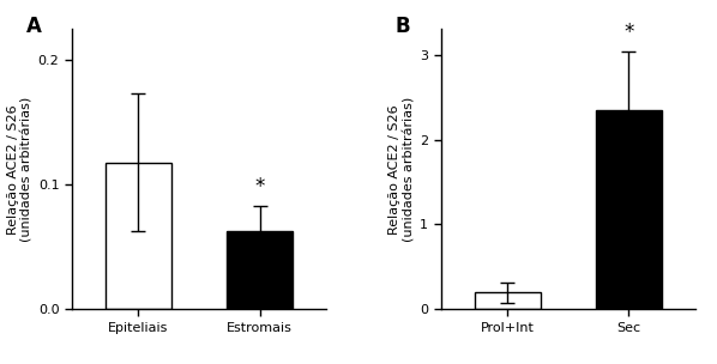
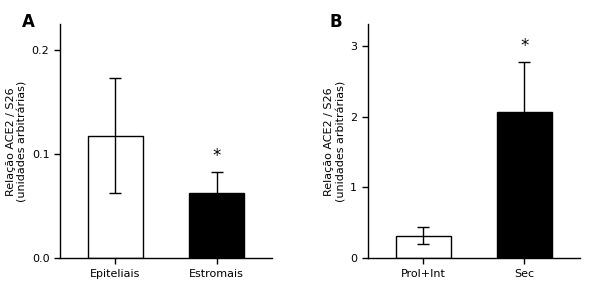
Prol+Int: 0.20 -> 0.32
Sec: 2.34 -> 2.07
